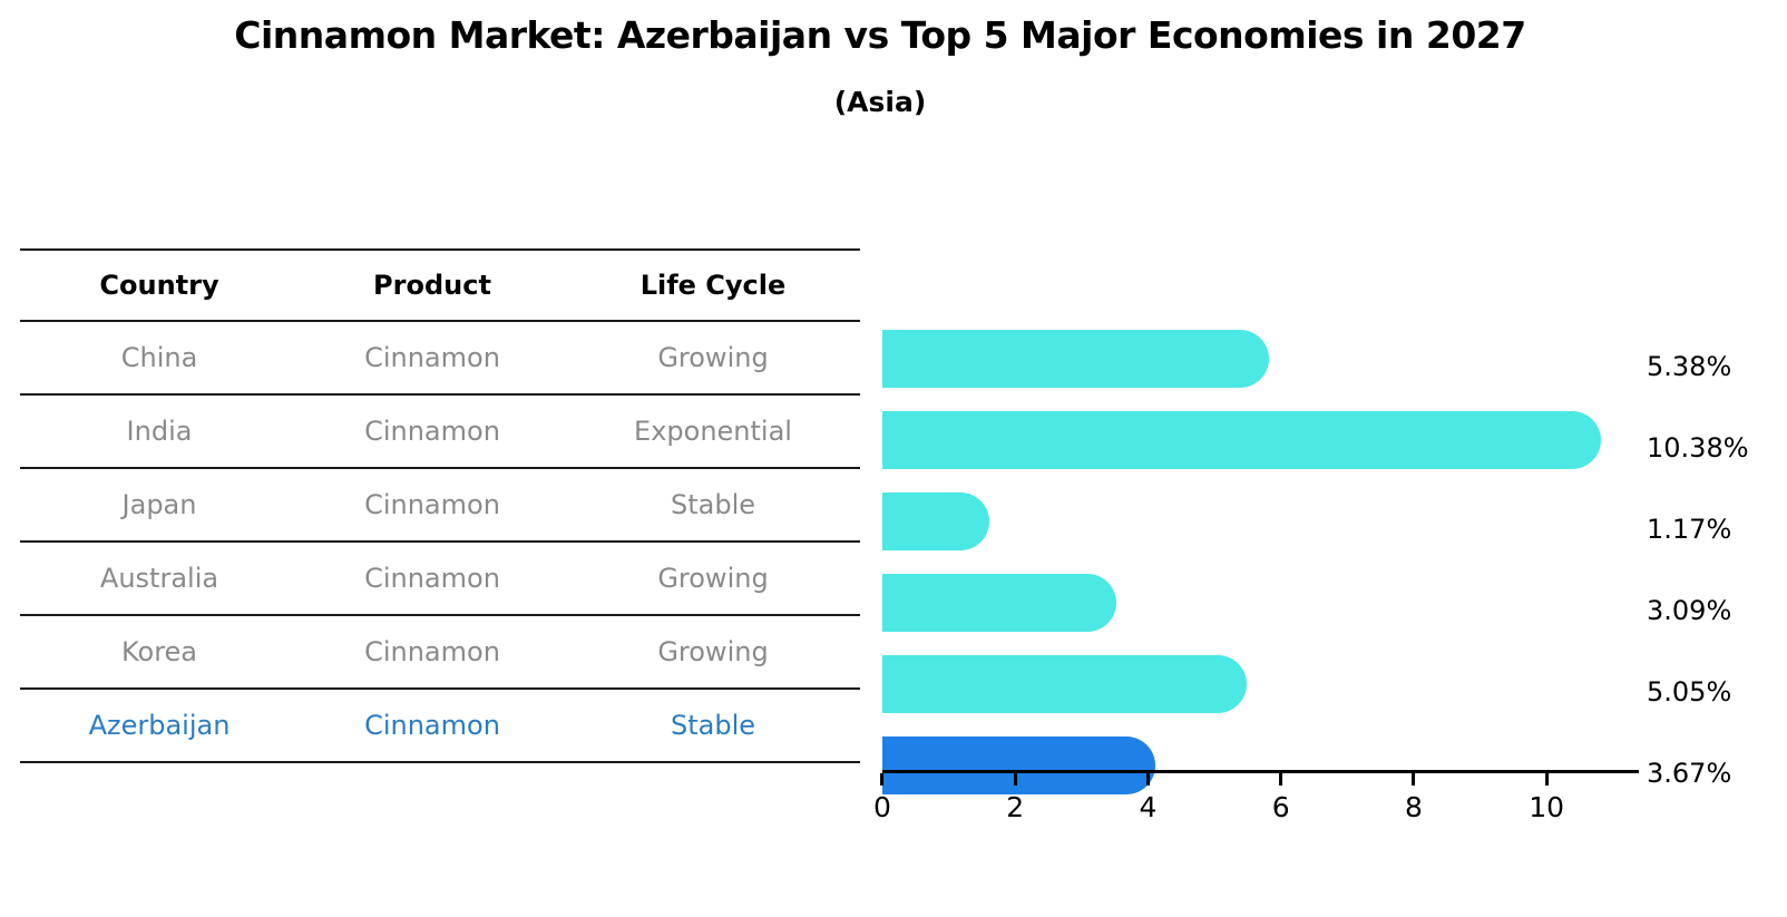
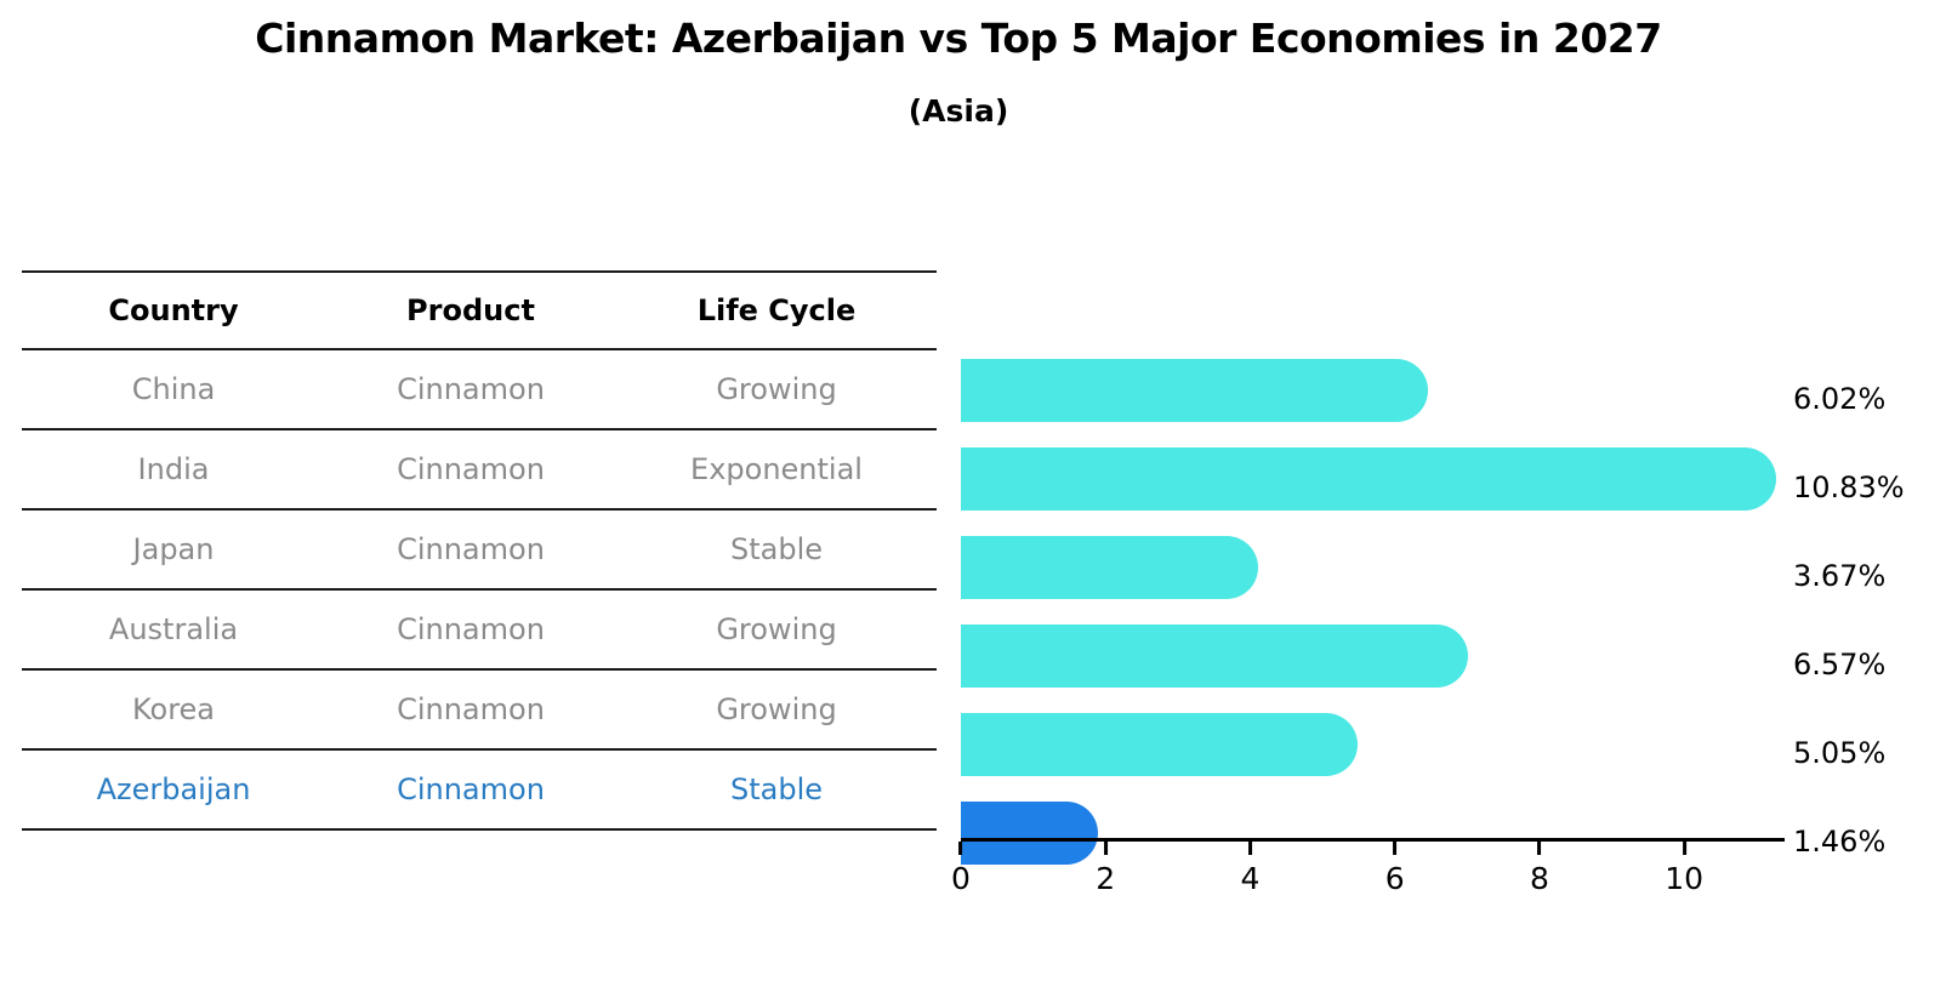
China: 5.38% -> 6.02%
India: 10.38% -> 10.83%
Japan: 1.17% -> 3.67%
Australia: 3.09% -> 6.57%
Azerbaijan: 3.67% -> 1.46%
